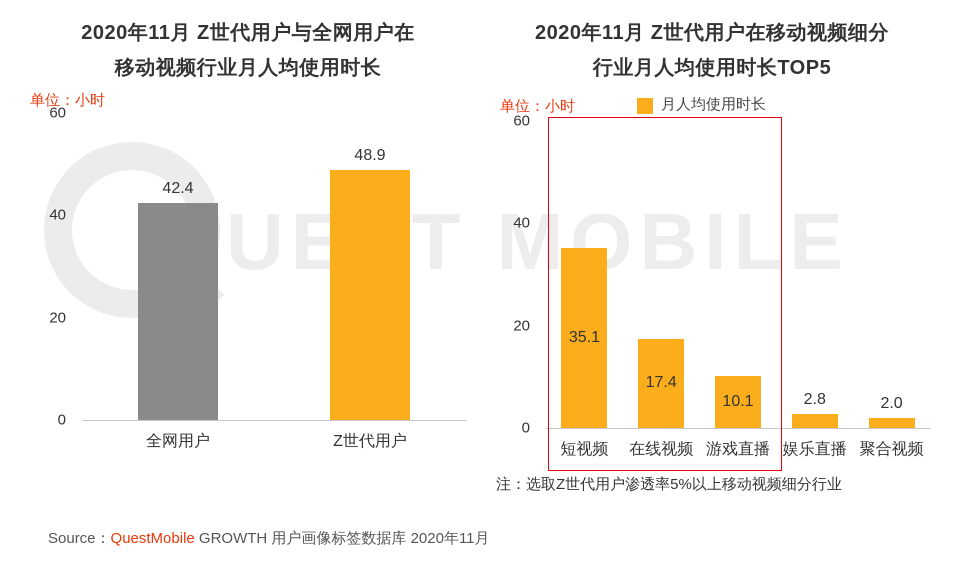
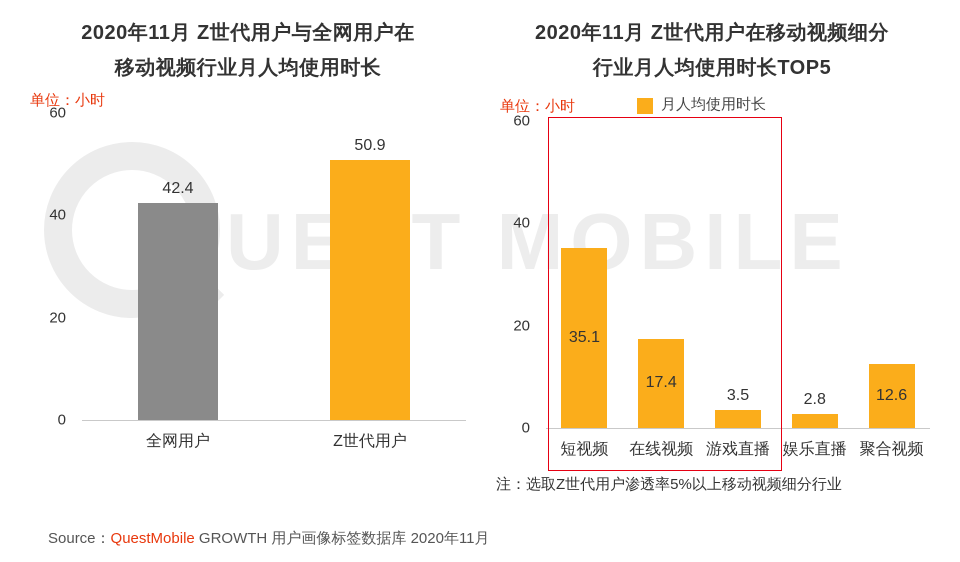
2020年11月 Z世代用户与全网用户在移动视频行业月人均使用时长/Z世代用户: 48.9 -> 50.9
2020年11月 Z世代用户在移动视频细分行业月人均使用时长TOP5/游戏直播: 10.1 -> 3.5
2020年11月 Z世代用户在移动视频细分行业月人均使用时长TOP5/聚合视频: 2.0 -> 12.6
